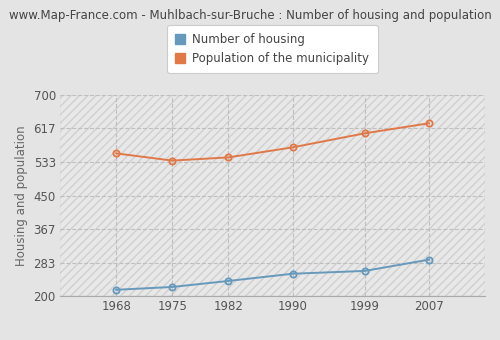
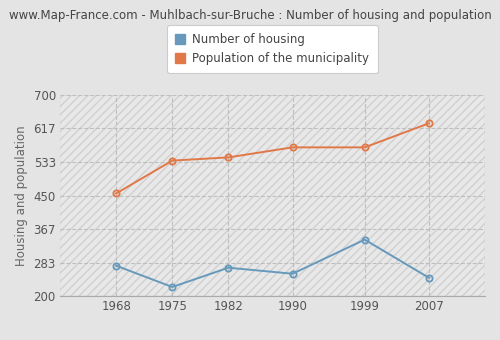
Number of housing/1968: 215 -> 275
Population of the municipality/1968: 555 -> 455
Number of housing/1982: 237 -> 270
Number of housing/1999: 262 -> 340
Population of the municipality/1999: 605 -> 570
Number of housing/2007: 290 -> 245
